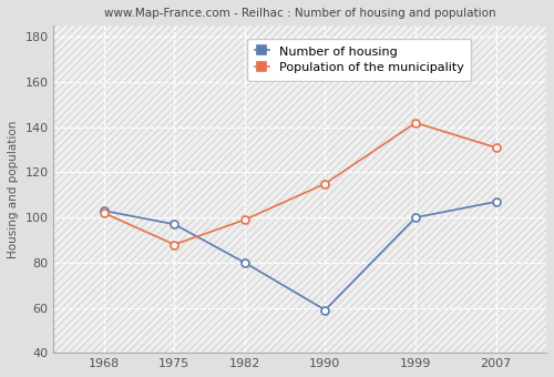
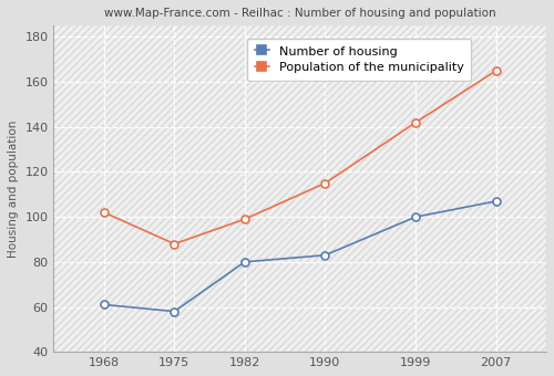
Number of housing/1968: 103 -> 61
Number of housing/1975: 97 -> 58
Number of housing/1990: 59 -> 83
Population of the municipality/2007: 131 -> 165
